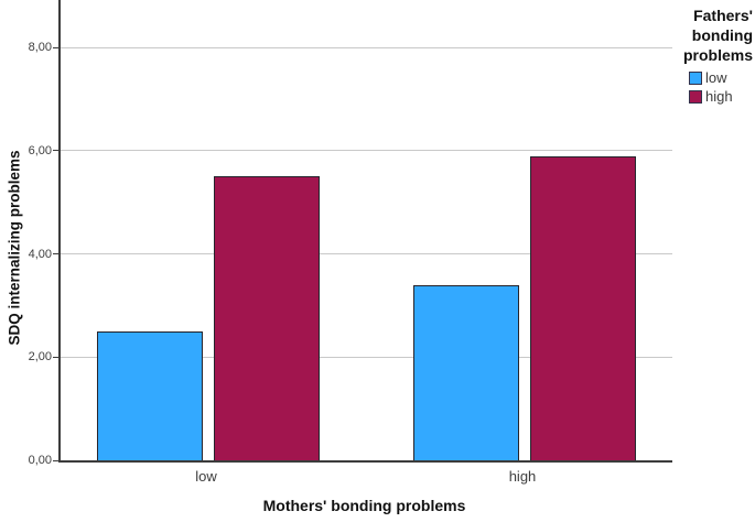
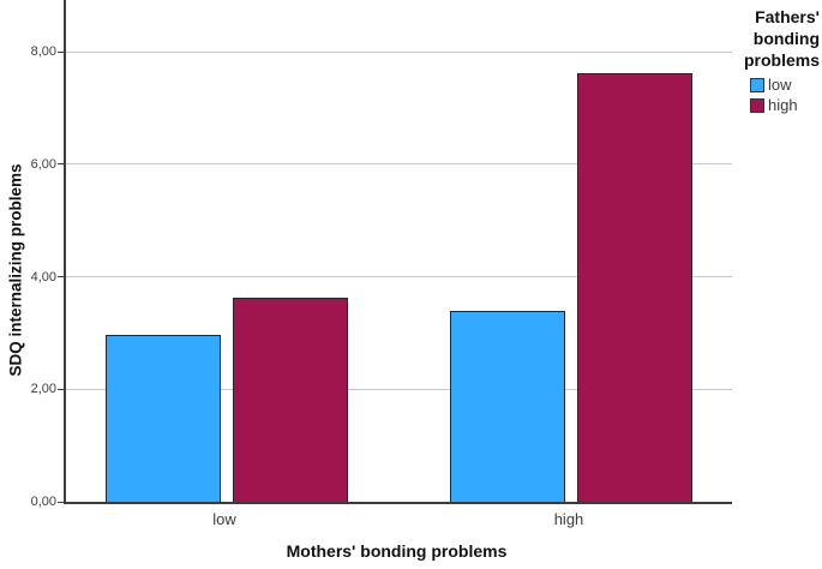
low/low: 2,5 -> 3,0
high/low: 5,5 -> 3,6
high/high: 5,9 -> 7,6
